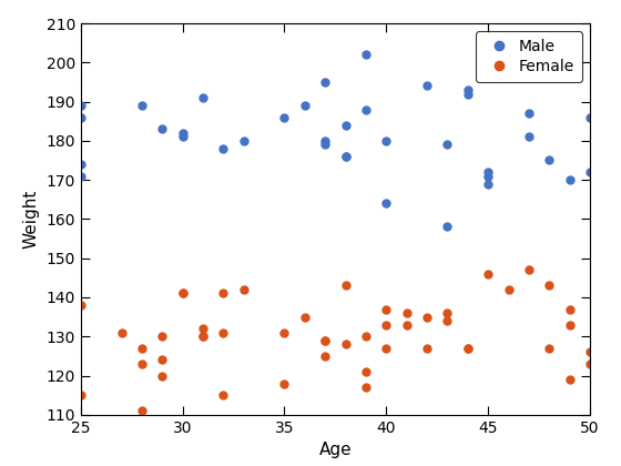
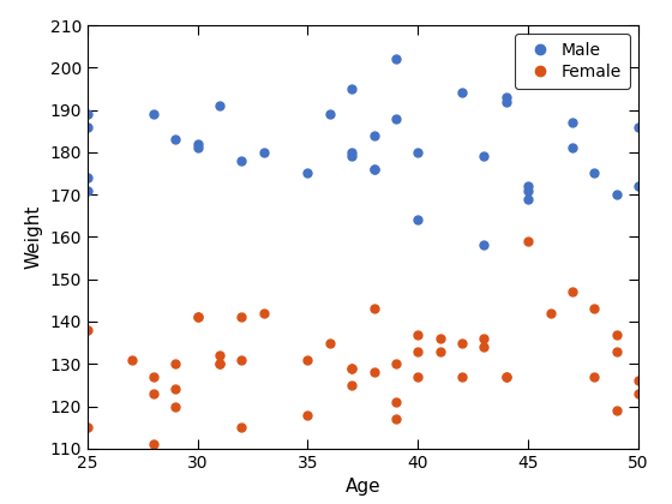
Male/35: 186 -> 175
Female/45: 146 -> 159
